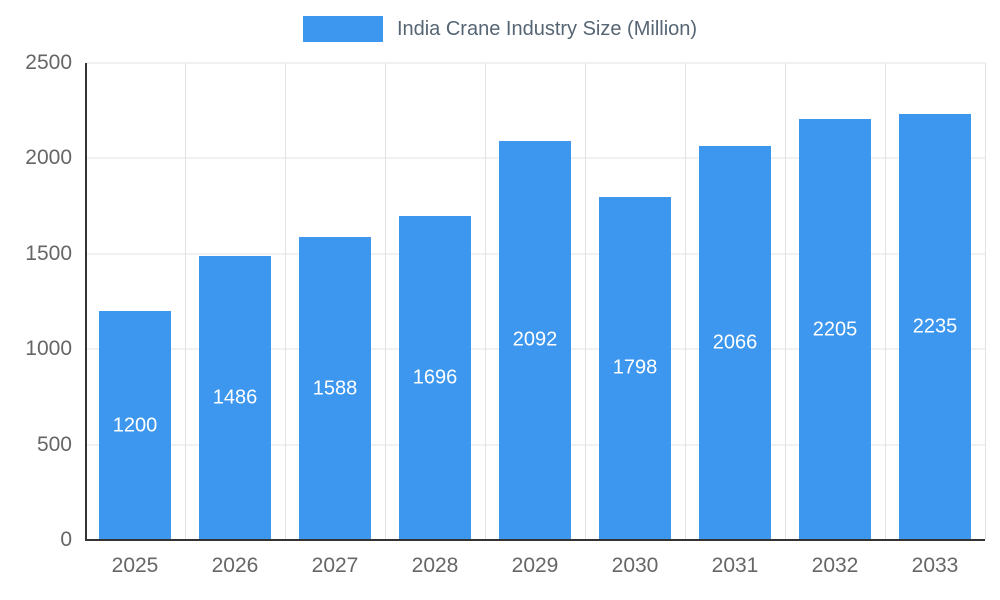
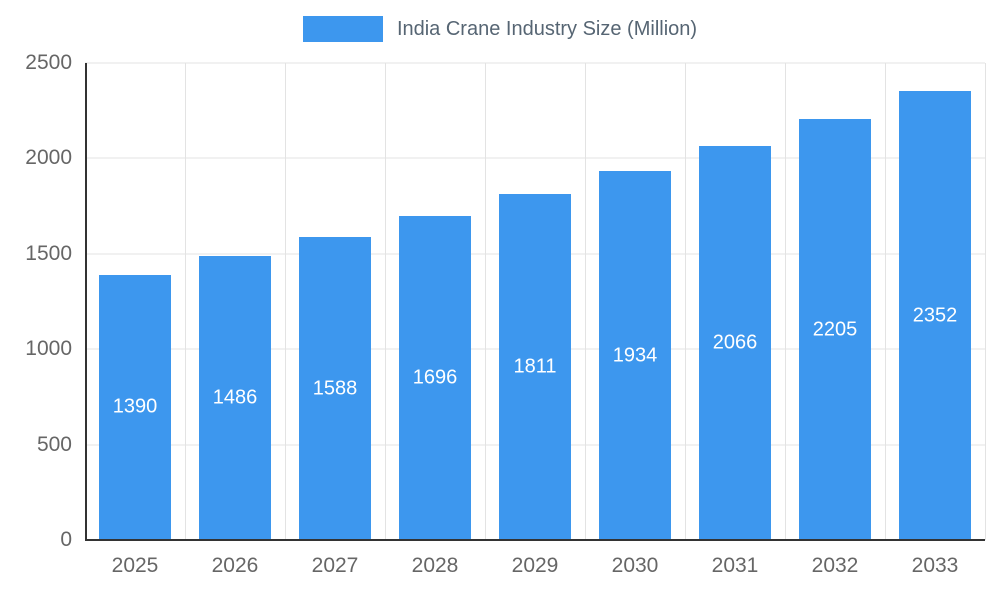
2025: 1200 -> 1390
2029: 2092 -> 1811
2030: 1798 -> 1934
2033: 2235 -> 2352
